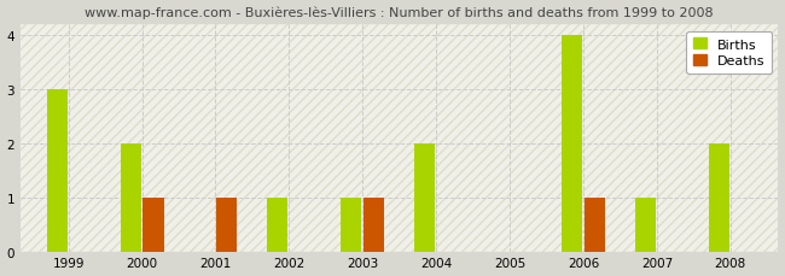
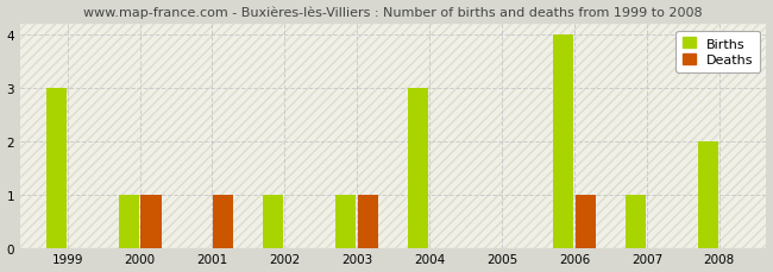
Births/2000: 2 -> 1
Births/2004: 2 -> 3
